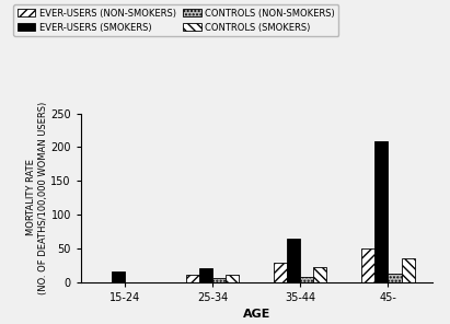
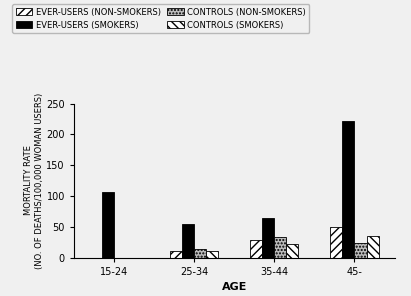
EVER-USERS (SMOKERS)/15-24: 15 -> 106
EVER-USERS (SMOKERS)/25-34: 20 -> 54
CONTROLS (NON-SMOKERS)/25-34: 5 -> 14
CONTROLS (NON-SMOKERS)/35-44: 7 -> 34
EVER-USERS (SMOKERS)/45-: 208 -> 222
CONTROLS (NON-SMOKERS)/45-: 12 -> 24
